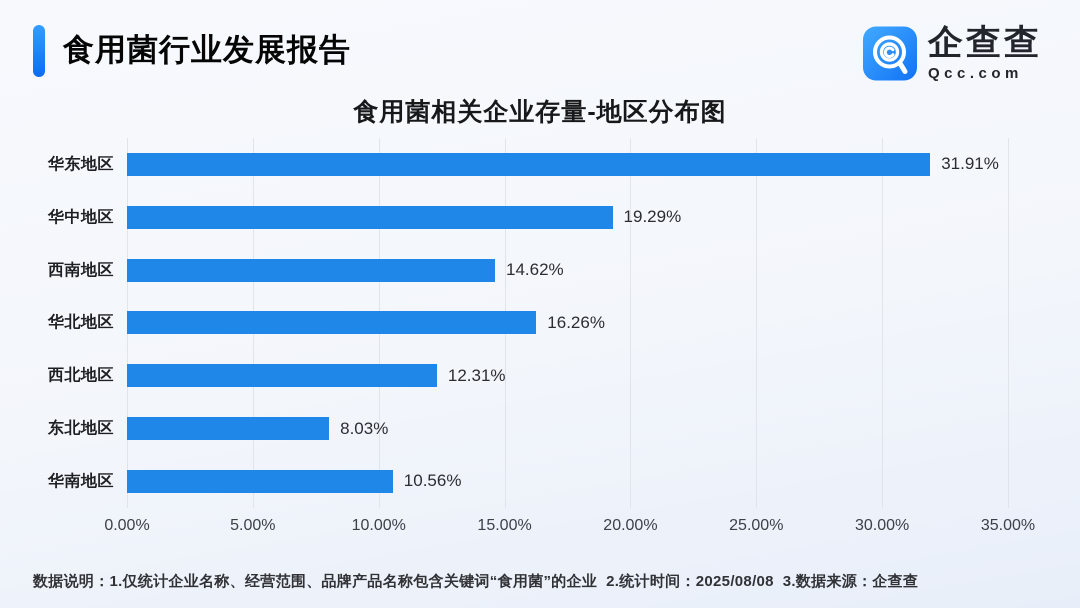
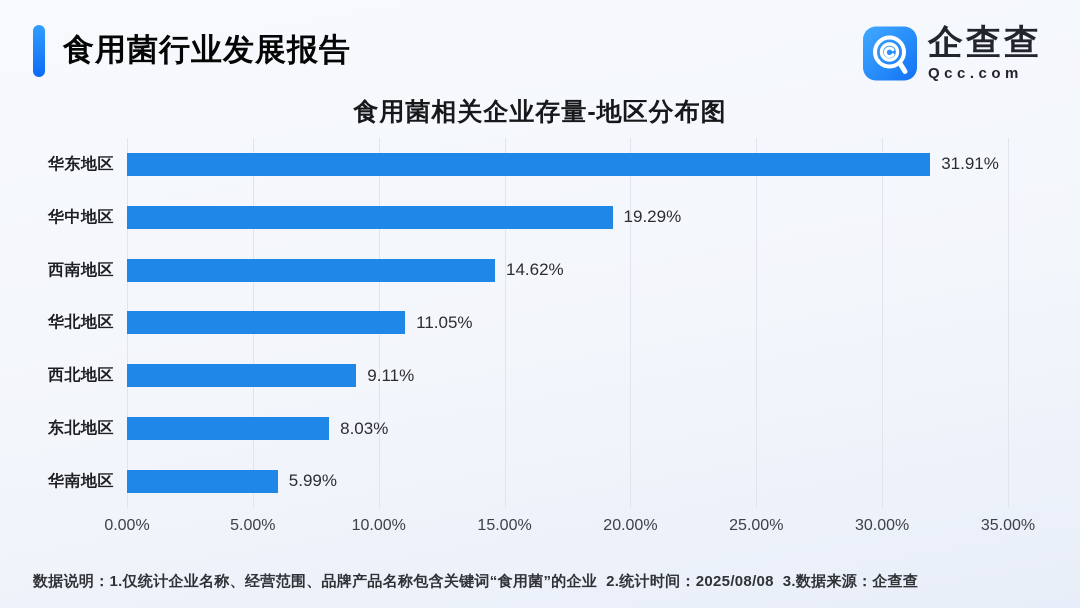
华北地区: 16.26% -> 11.05%
西北地区: 12.31% -> 9.11%
华南地区: 10.56% -> 5.99%
